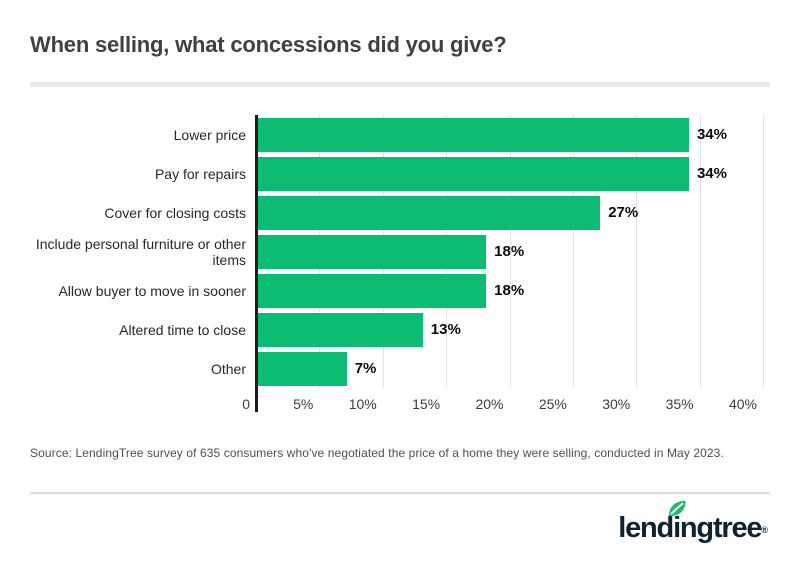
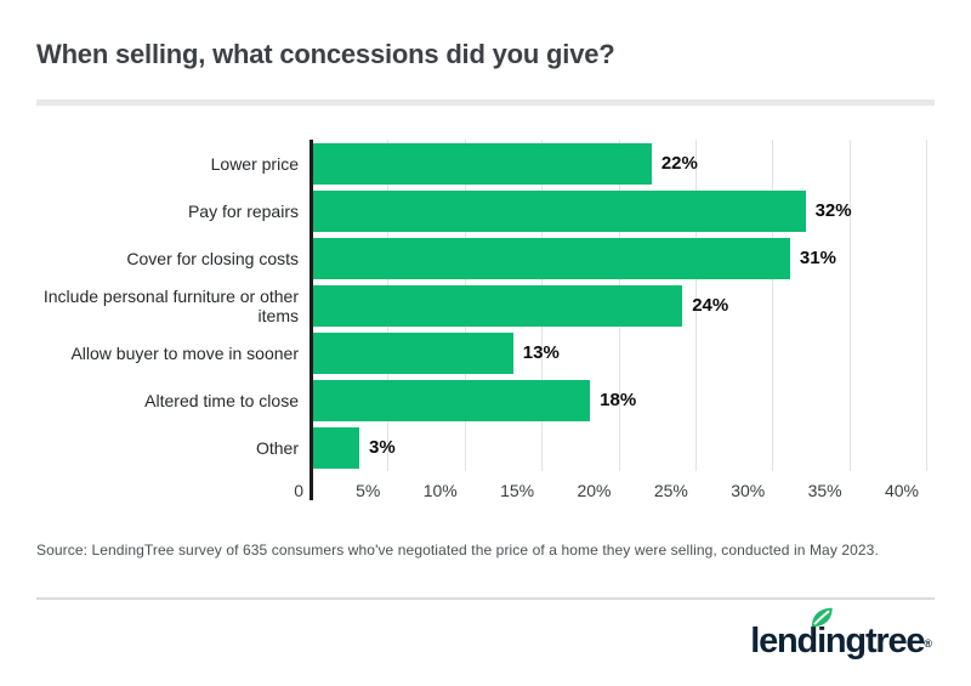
Lower price: 34% -> 22%
Pay for repairs: 34% -> 32%
Cover for closing costs: 27% -> 31%
Include personal furniture or other items: 18% -> 24%
Allow buyer to move in sooner: 18% -> 13%
Altered time to close: 13% -> 18%
Other: 7% -> 3%
